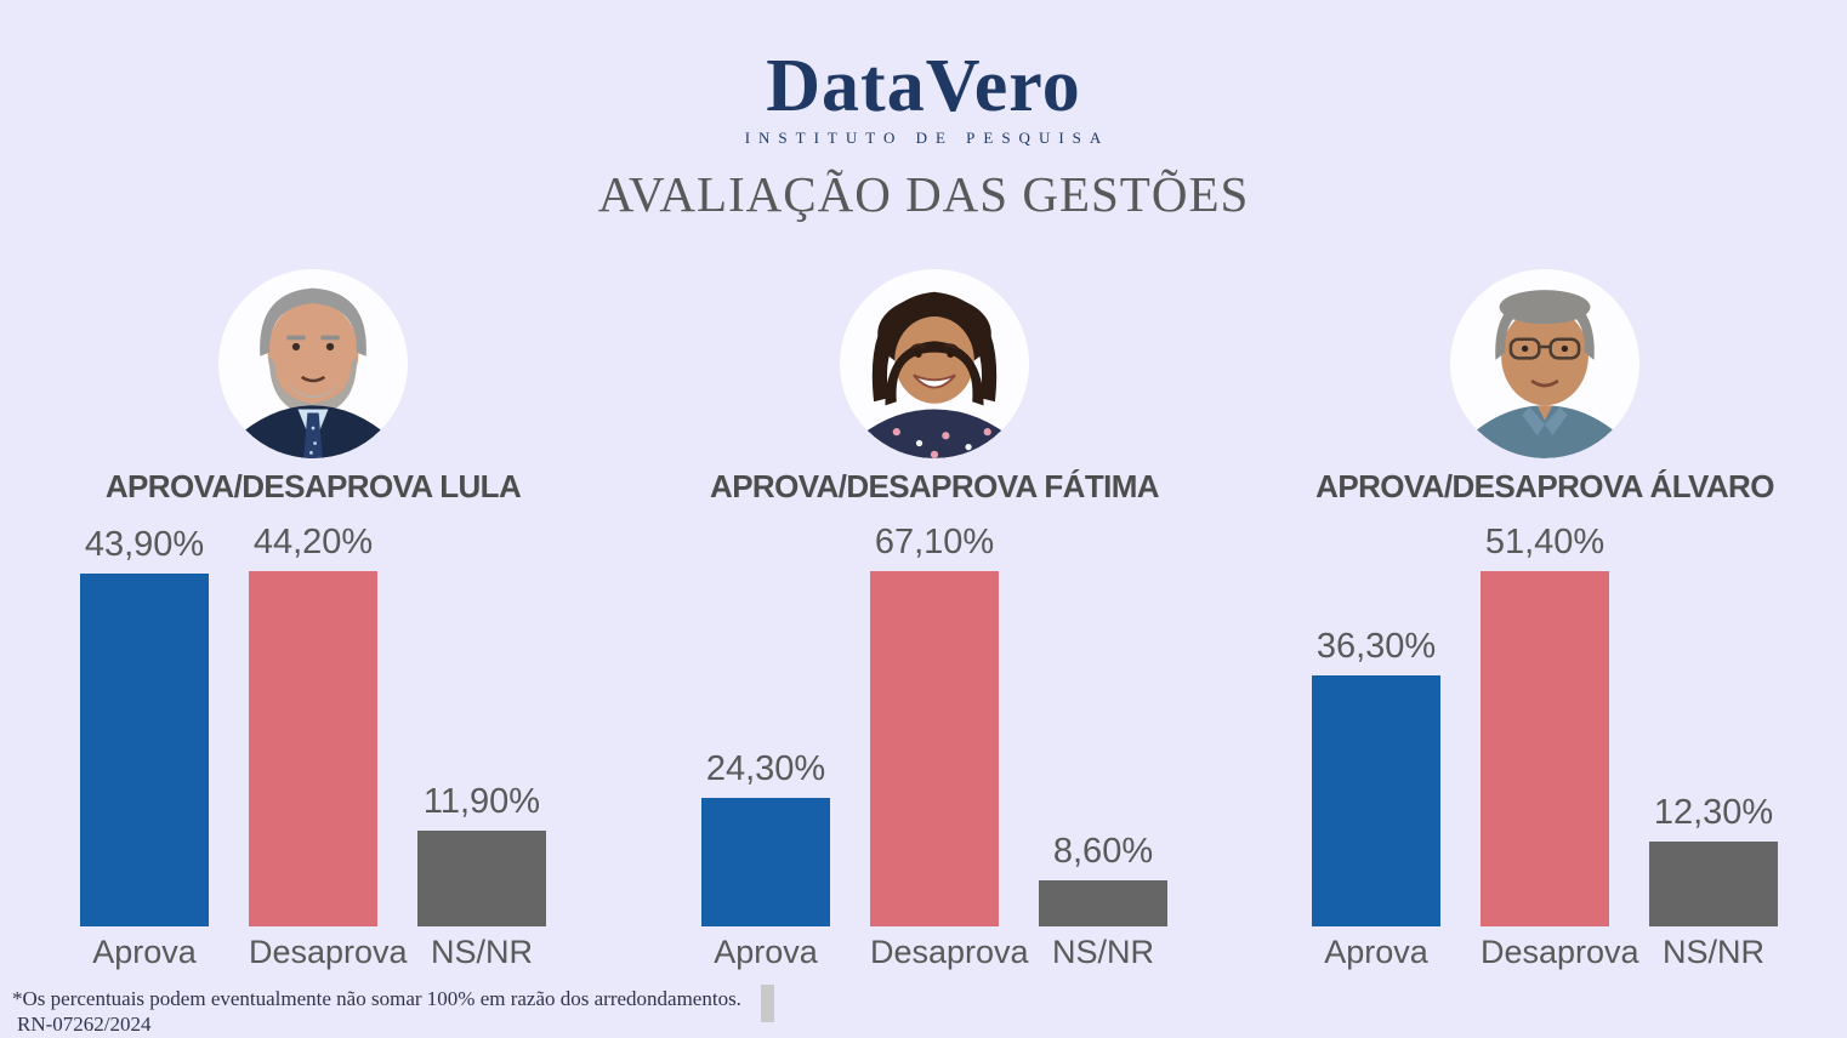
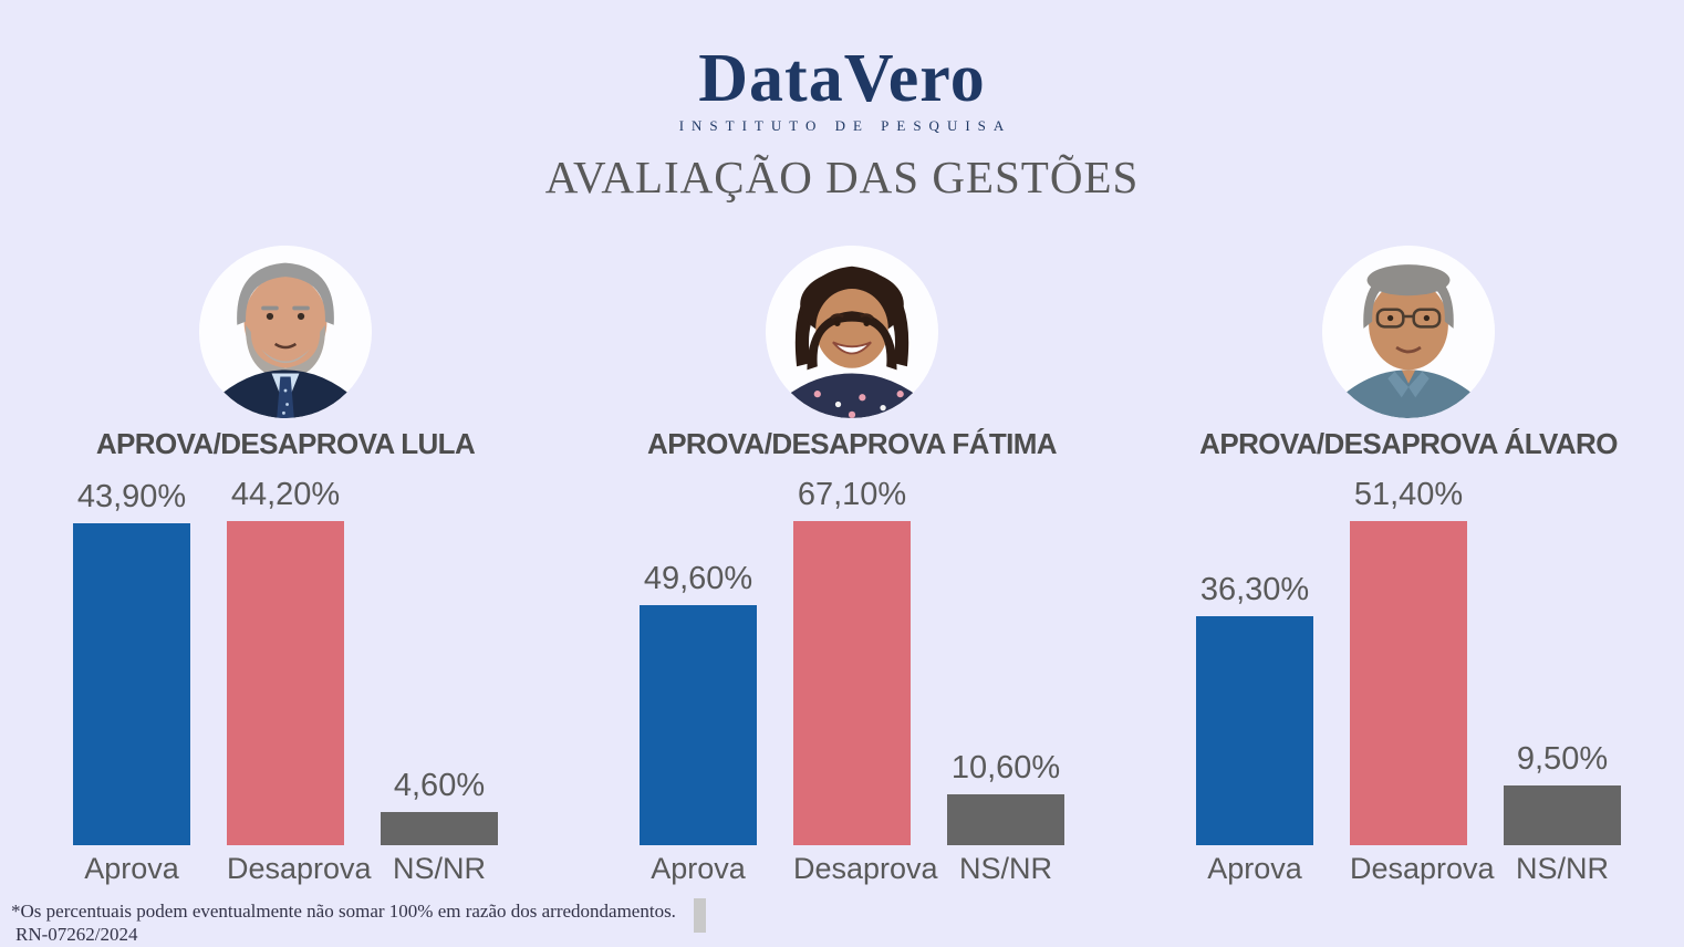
APROVA/DESAPROVA LULA/NS/NR: 11,90% -> 4,60%
APROVA/DESAPROVA FÁTIMA/Aprova: 24,30% -> 49,60%
APROVA/DESAPROVA FÁTIMA/NS/NR: 8,60% -> 10,60%
APROVA/DESAPROVA ÁLVARO/NS/NR: 12,30% -> 9,50%
